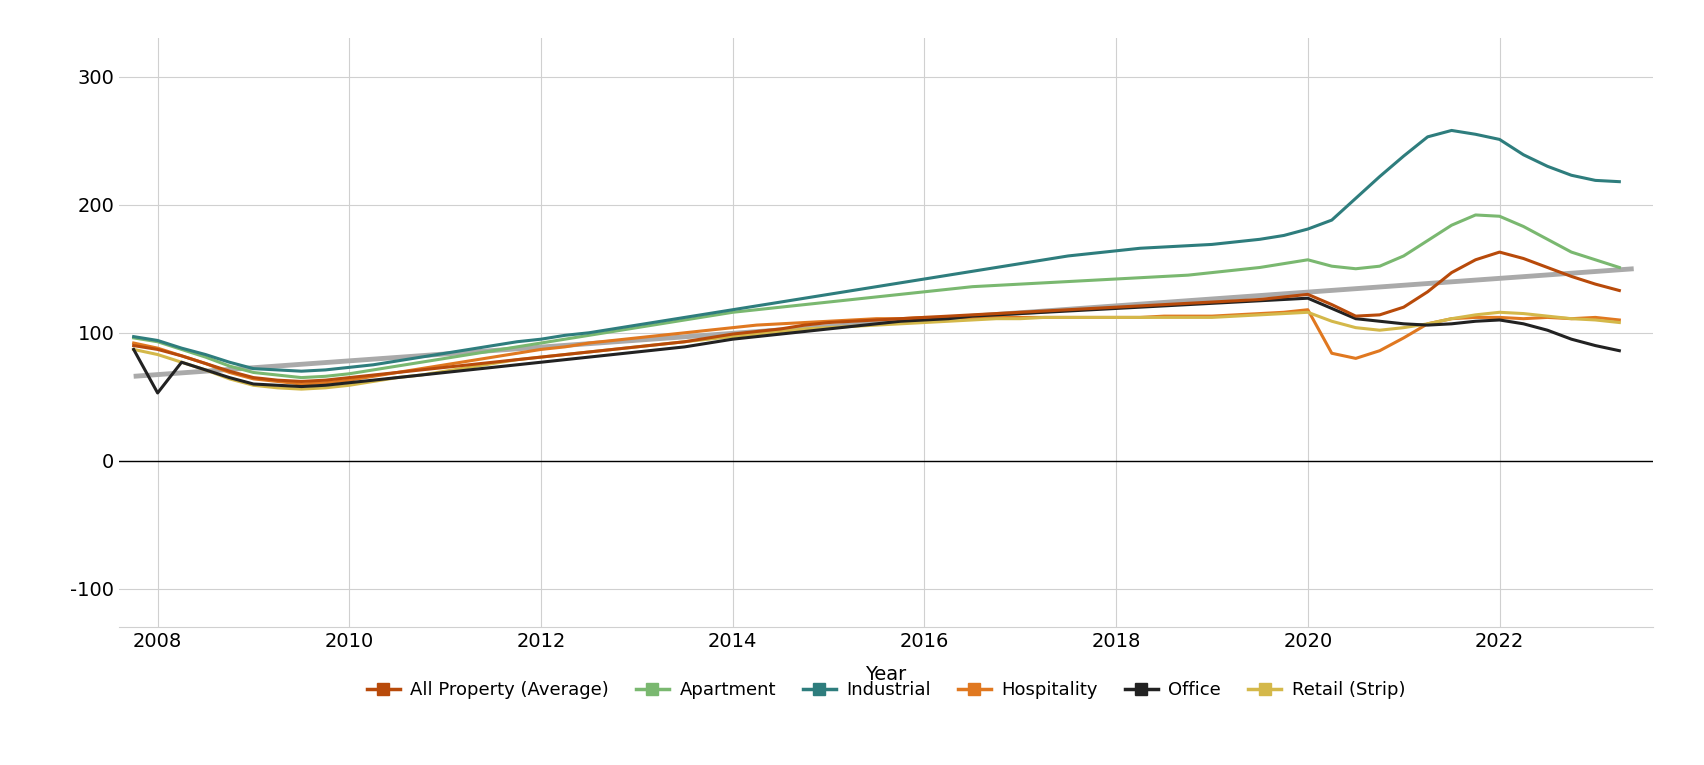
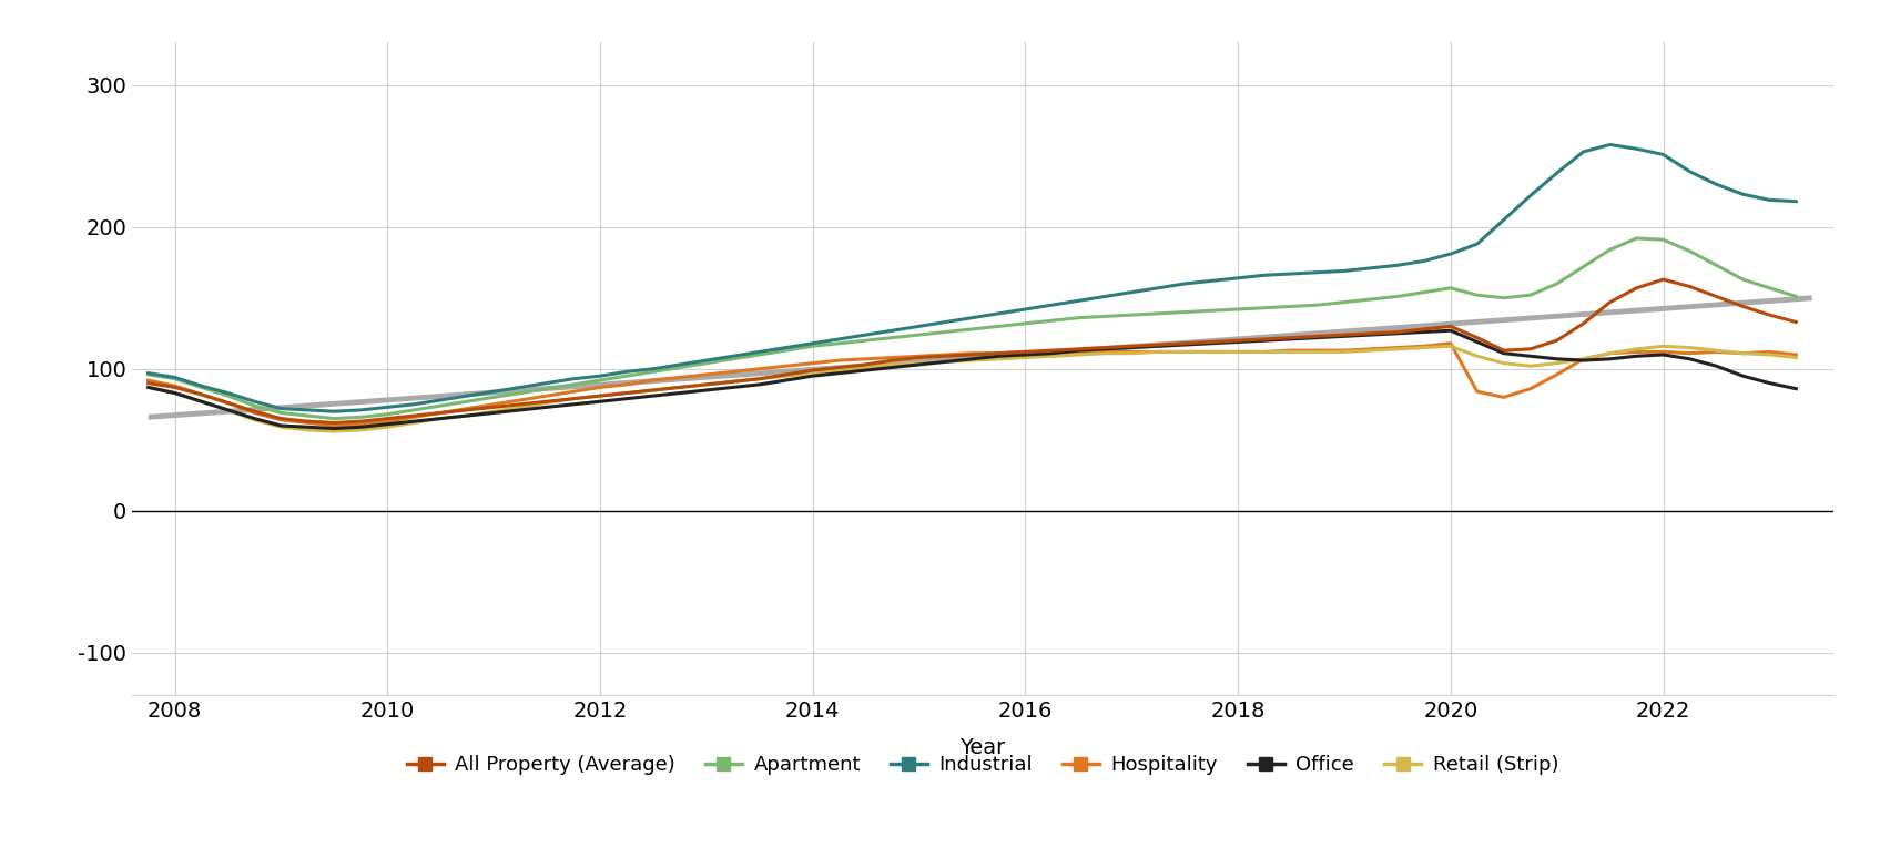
Office/2008: 53 -> 83
